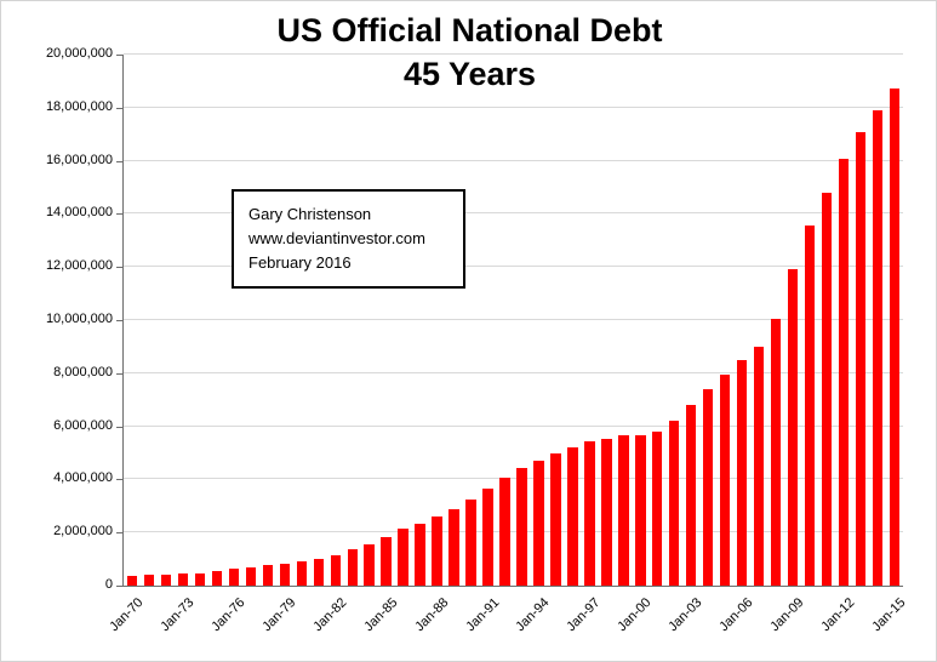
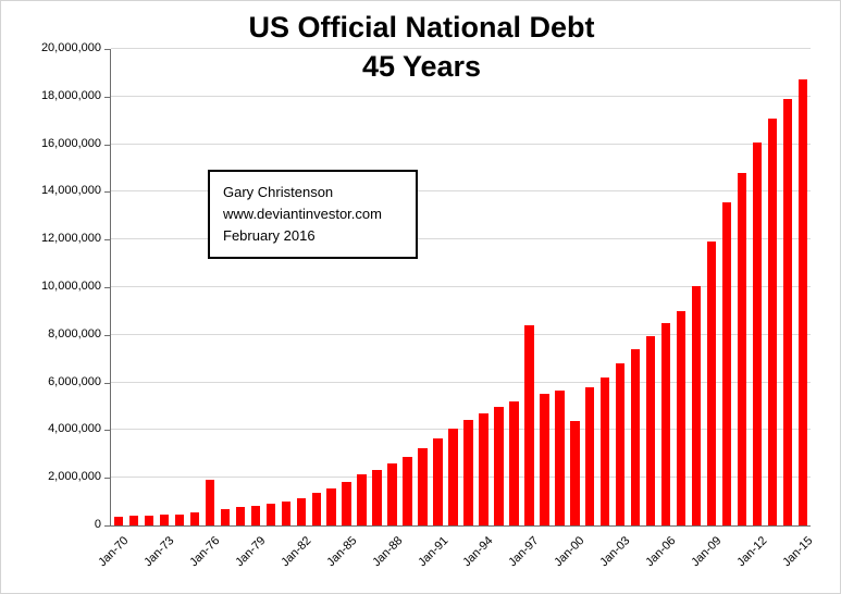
Jan-76: 600000 -> 1900000
Jan-97: 5400000 -> 8400000
Jan-00: 5700000 -> 4400000
